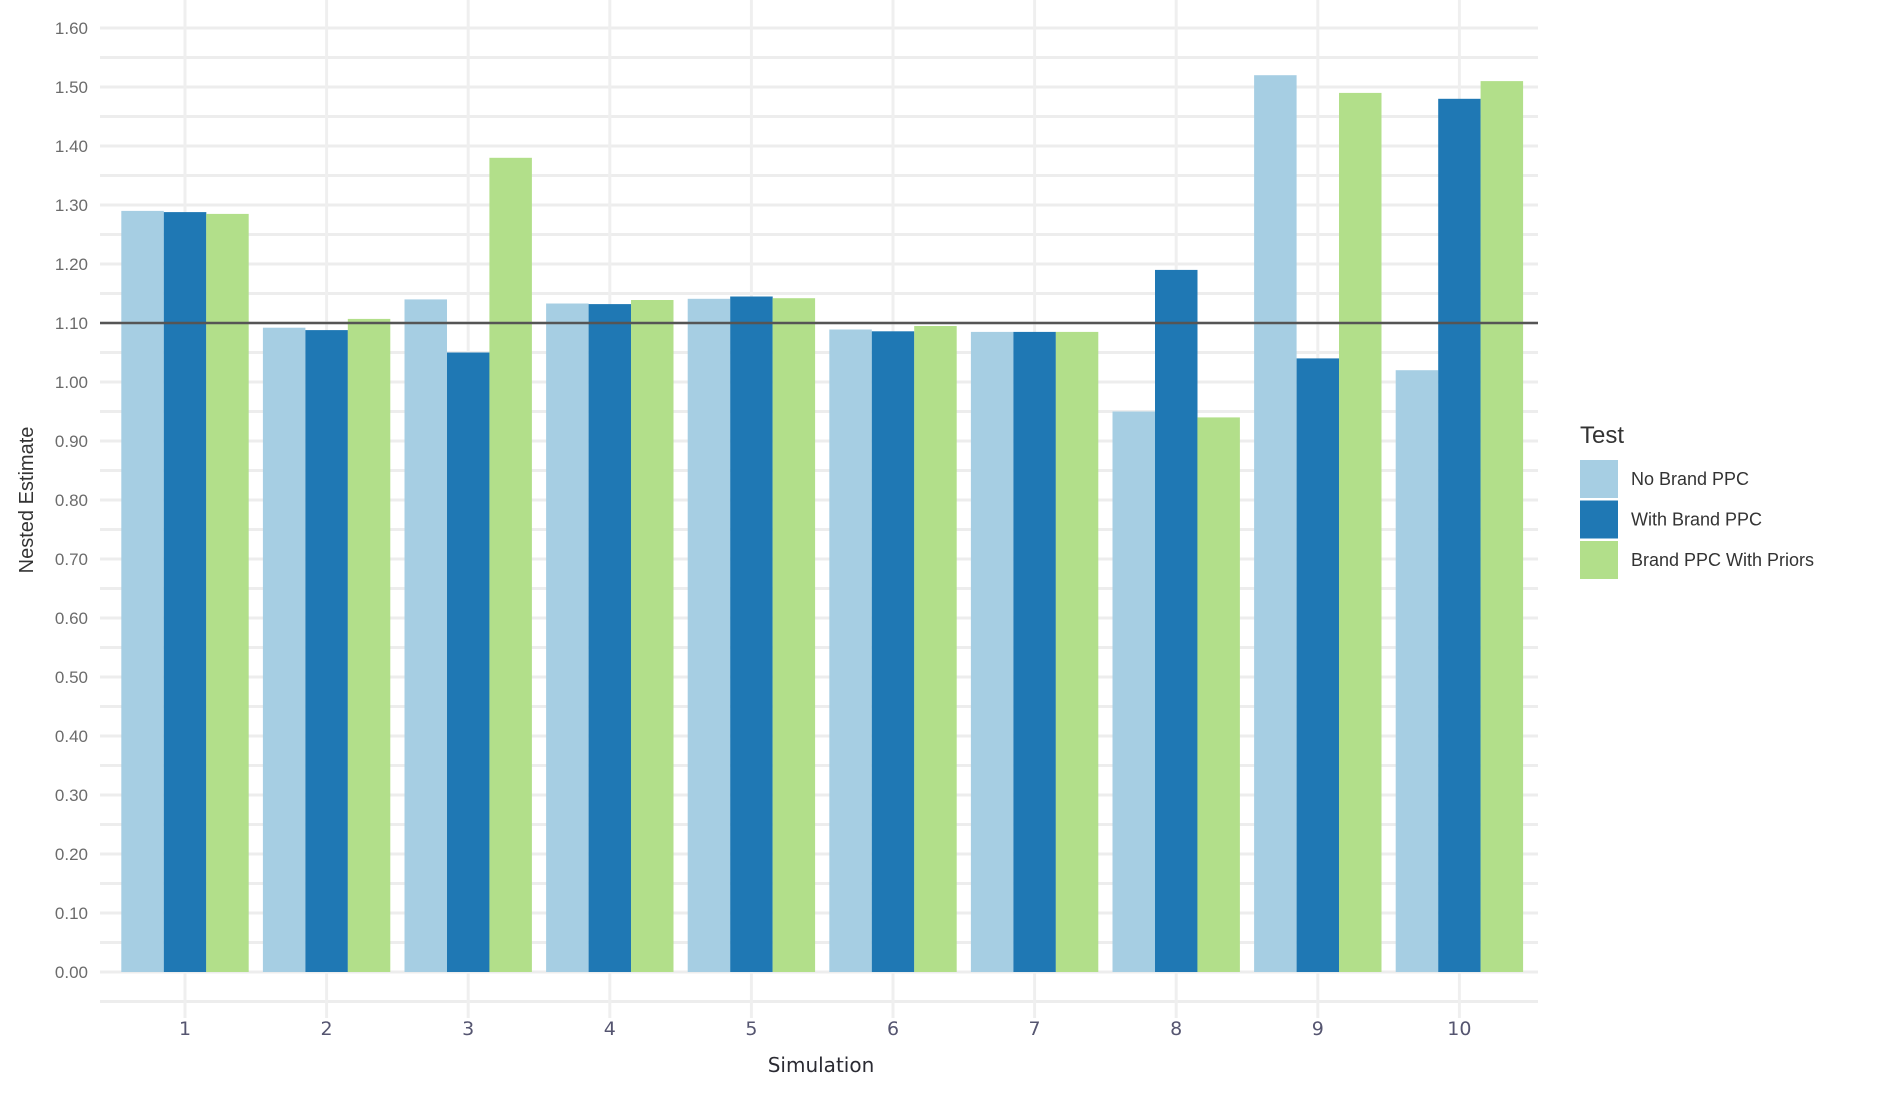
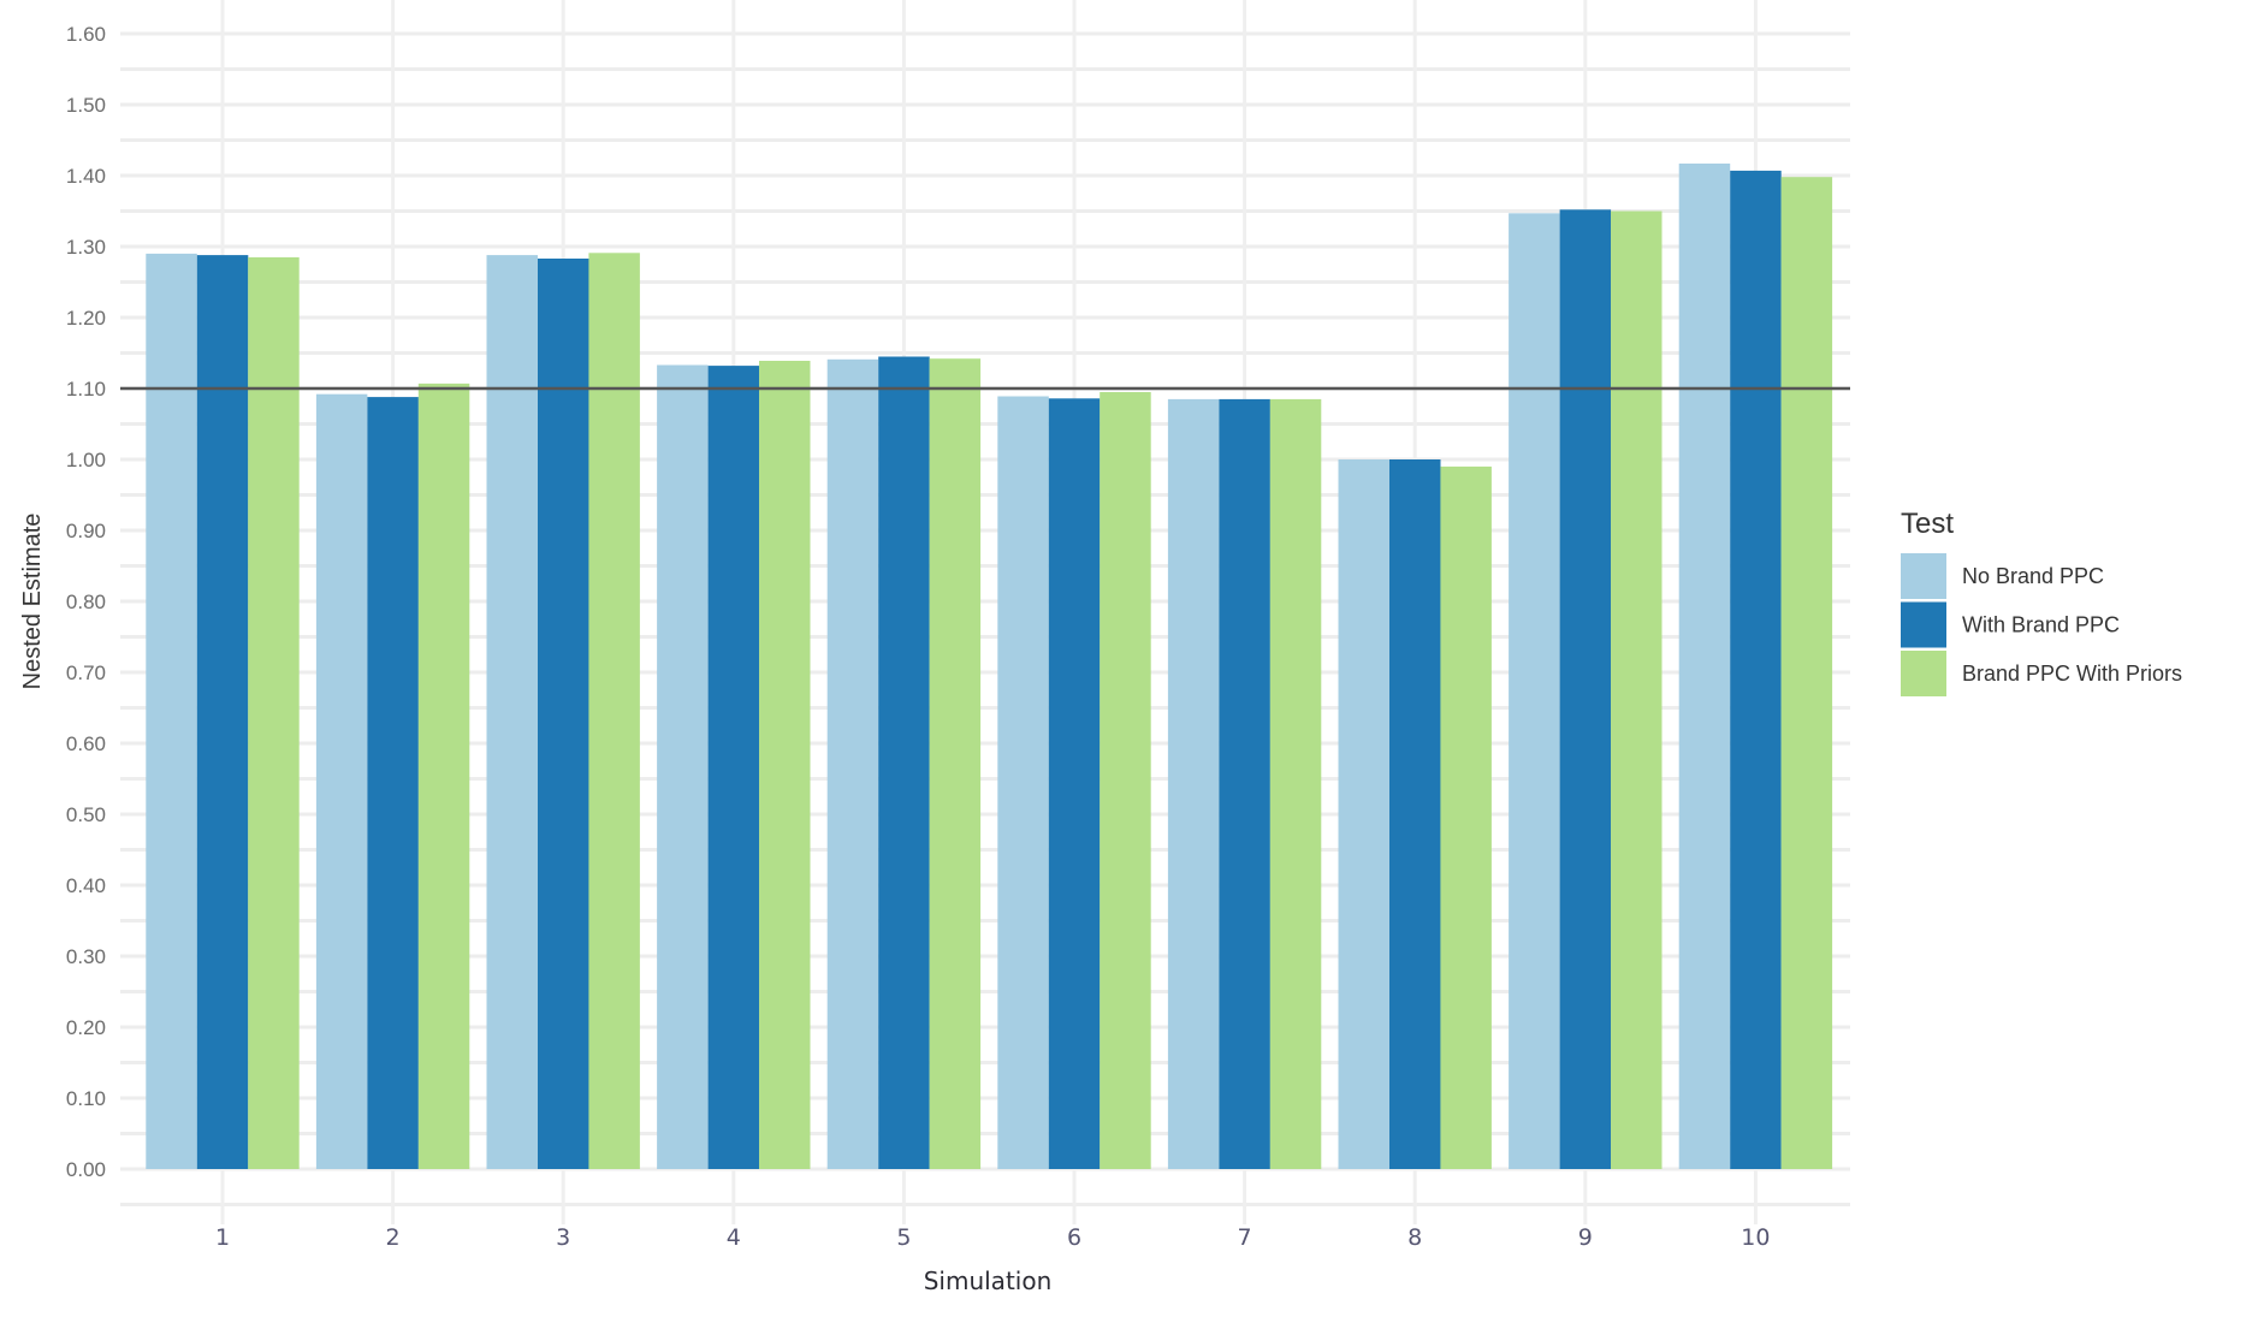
No Brand PPC/3: 1.14 -> 1.29
With Brand PPC/3: 1.05 -> 1.28
Brand PPC With Priors/3: 1.38 -> 1.29
No Brand PPC/8: 0.95 -> 1.00
With Brand PPC/8: 1.19 -> 1.00
Brand PPC With Priors/8: 0.94 -> 0.99
No Brand PPC/9: 1.52 -> 1.35
With Brand PPC/9: 1.04 -> 1.35
Brand PPC With Priors/9: 1.49 -> 1.35
No Brand PPC/10: 1.02 -> 1.42
With Brand PPC/10: 1.48 -> 1.41
Brand PPC With Priors/10: 1.51 -> 1.40
